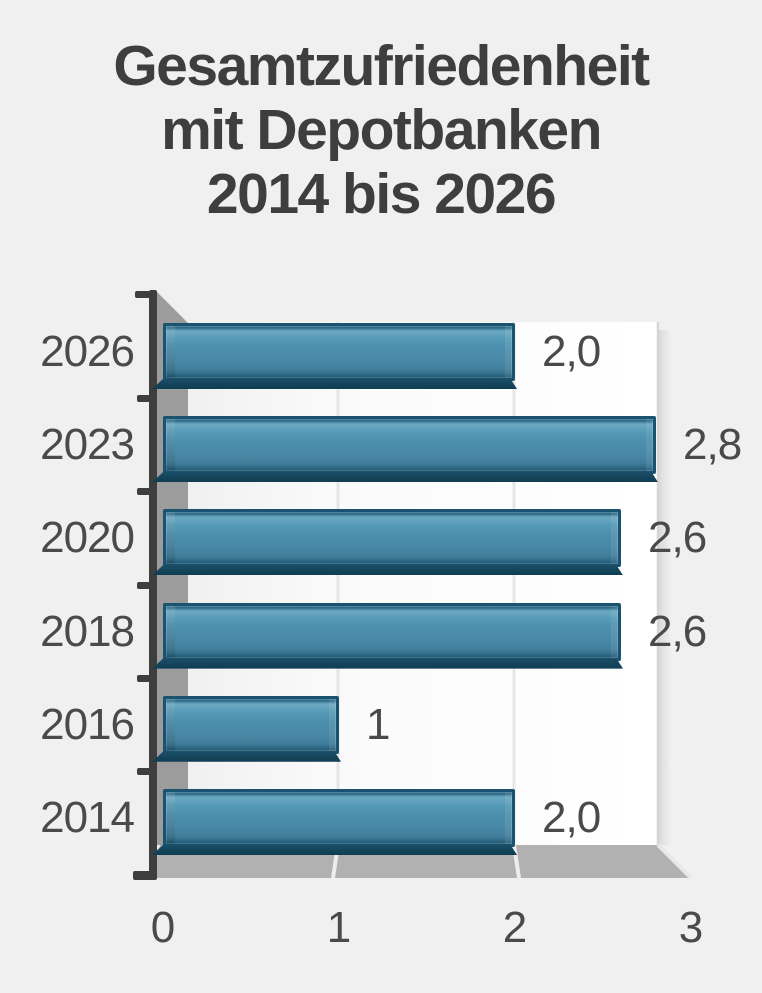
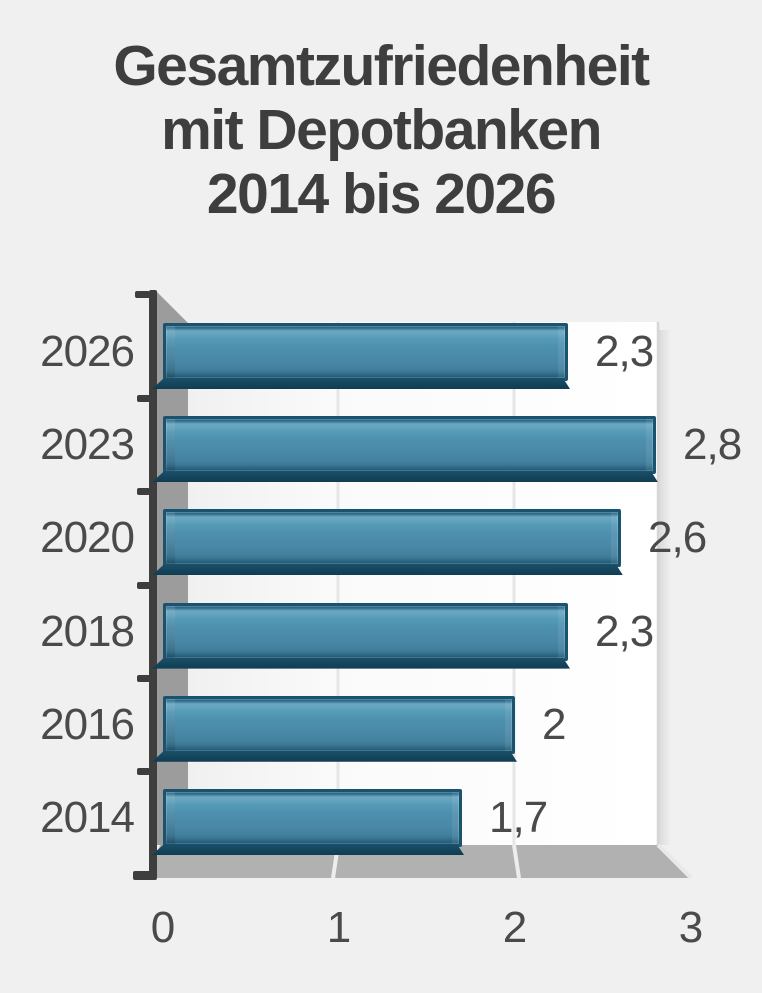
2026: 2,0 -> 2,3
2018: 2,6 -> 2,3
2016: 1 -> 2
2014: 2,0 -> 1,7
